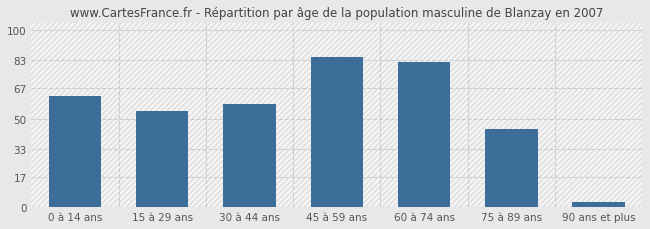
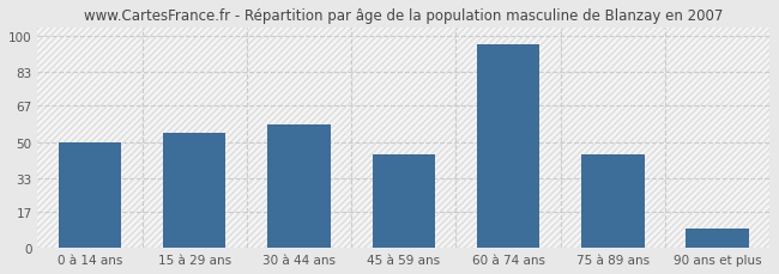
0 à 14 ans: 63 -> 50
45 à 59 ans: 85 -> 44
60 à 74 ans: 82 -> 96
90 ans et plus: 3 -> 9
